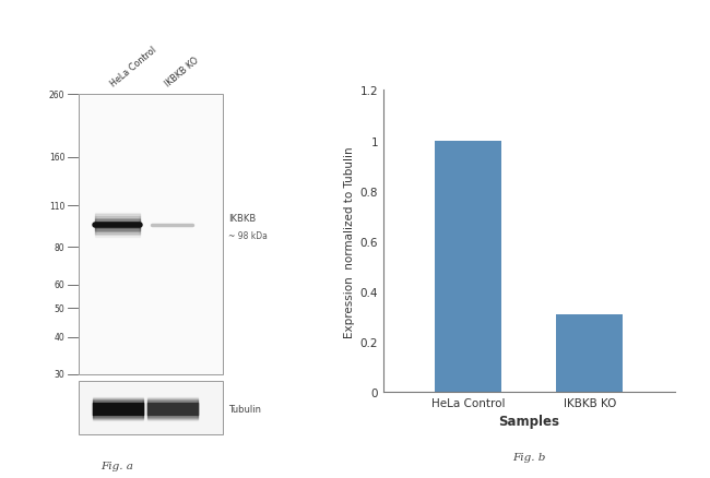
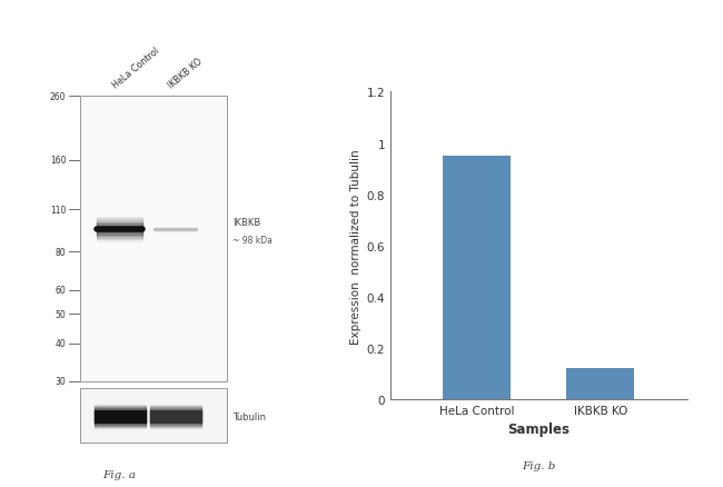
HeLa Control: 1.00 -> 0.95
IKBKB KO: 0.31 -> 0.12
